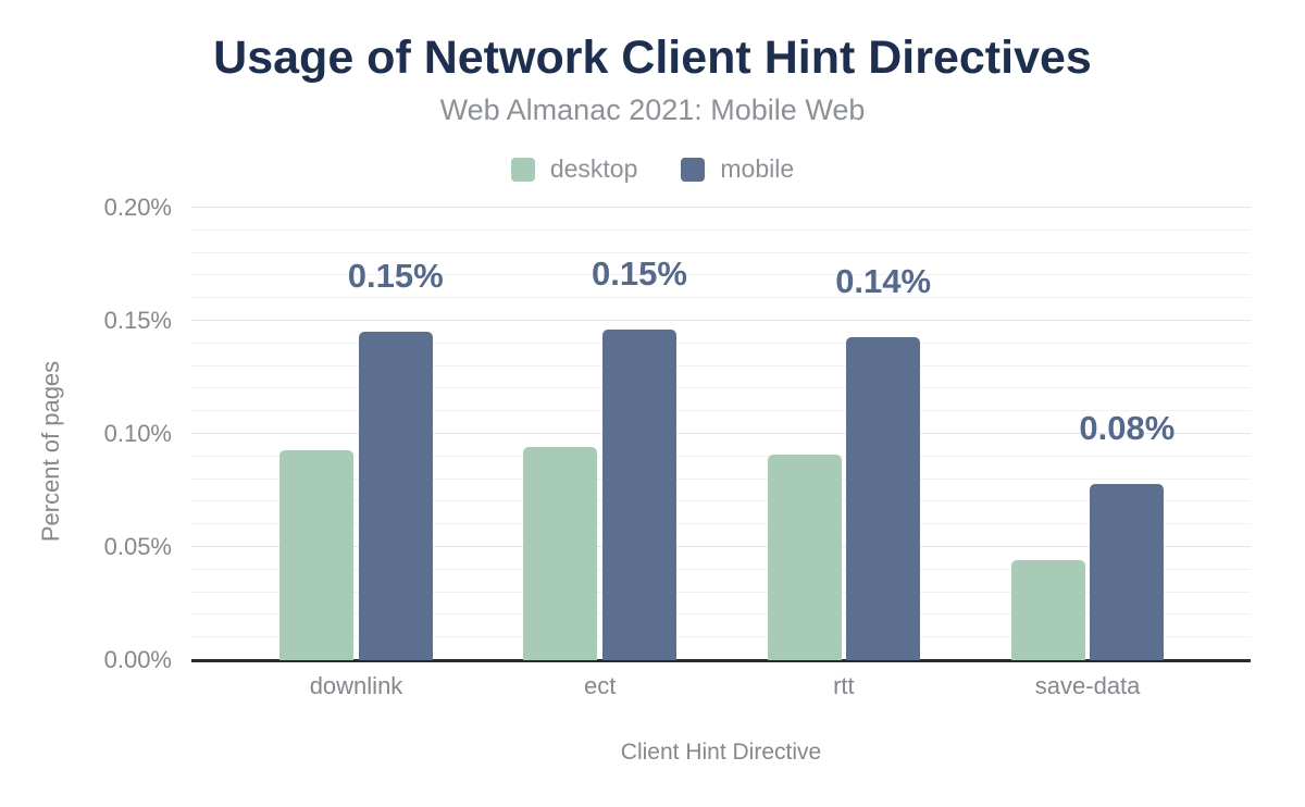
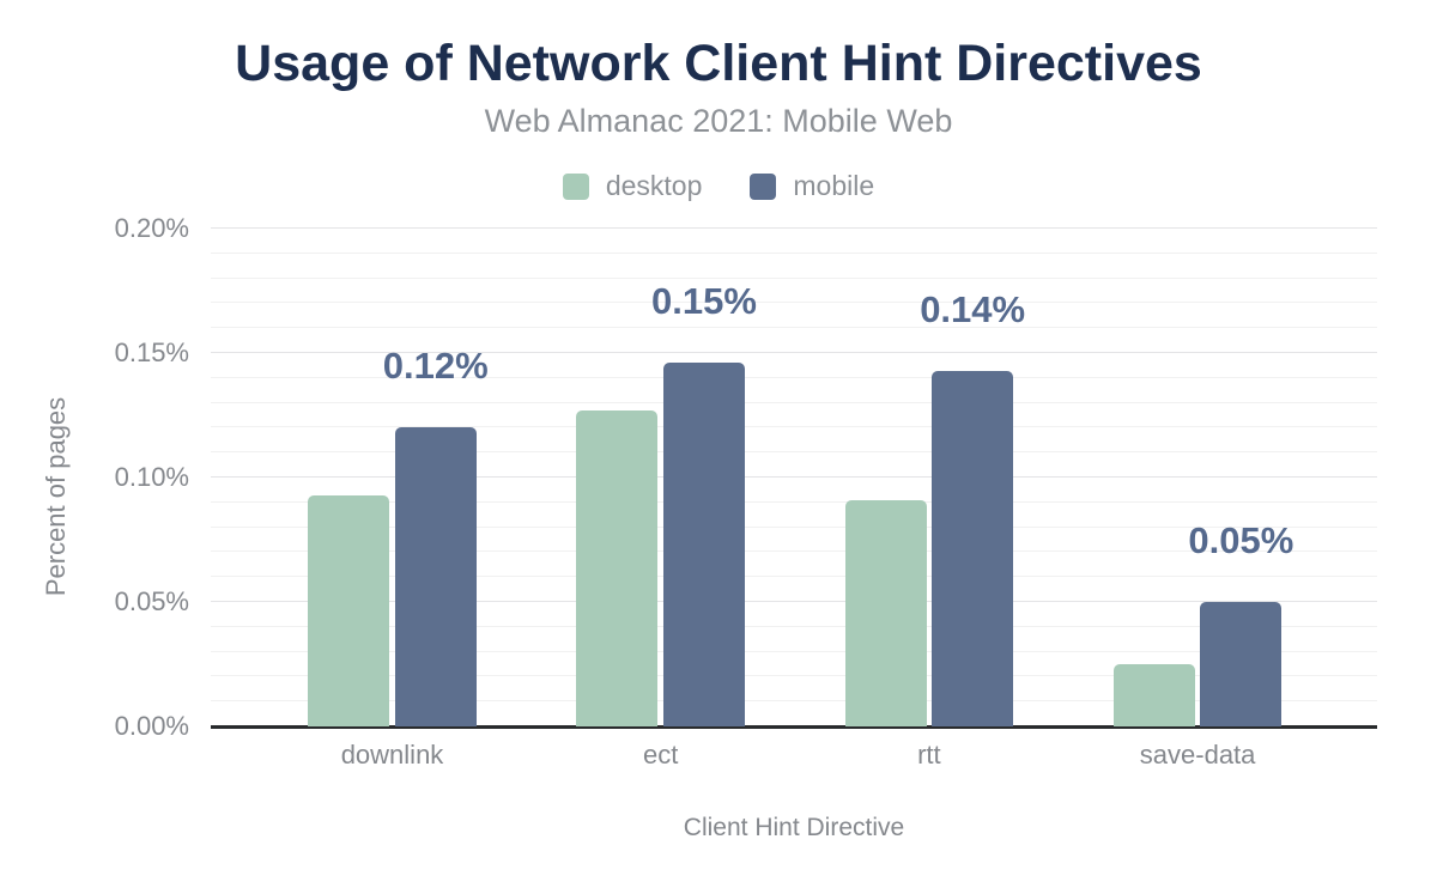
mobile/downlink: 0.15% -> 0.12%
desktop/ect: 0.094% -> 0.127%
desktop/save-data: 0.044% -> 0.025%
mobile/save-data: 0.08% -> 0.05%
